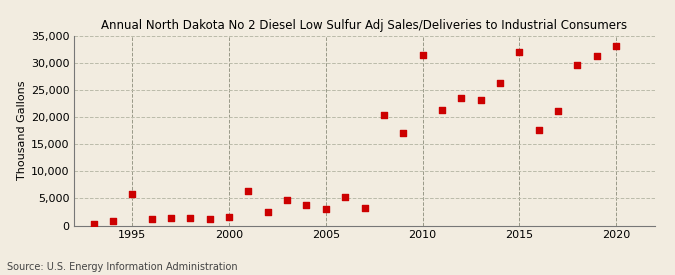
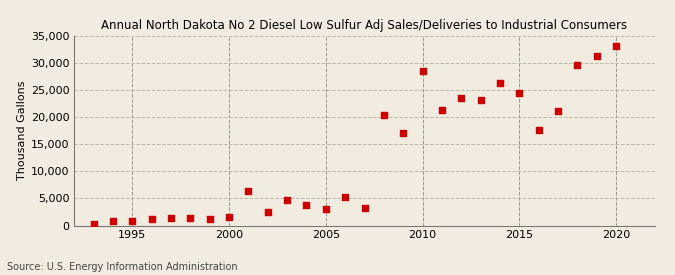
1995: 5,800 -> 800
2010: 31,400 -> 28,500
2015: 32,000 -> 24,400
